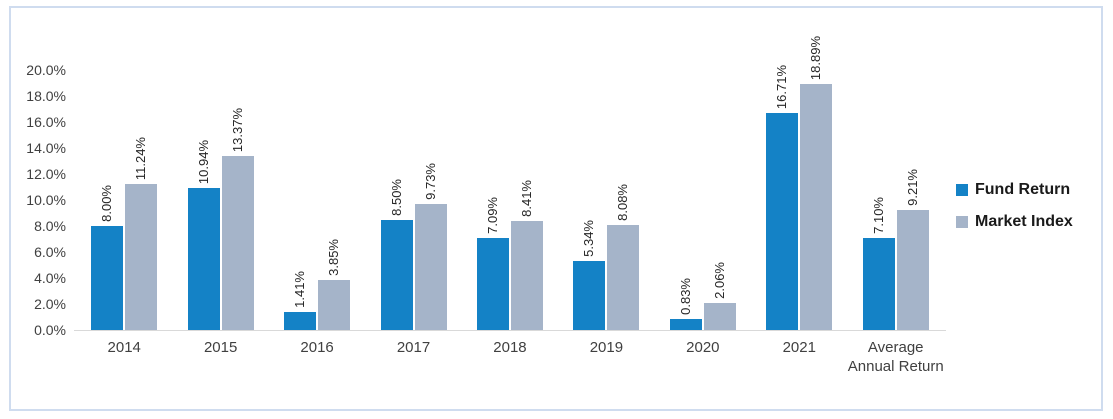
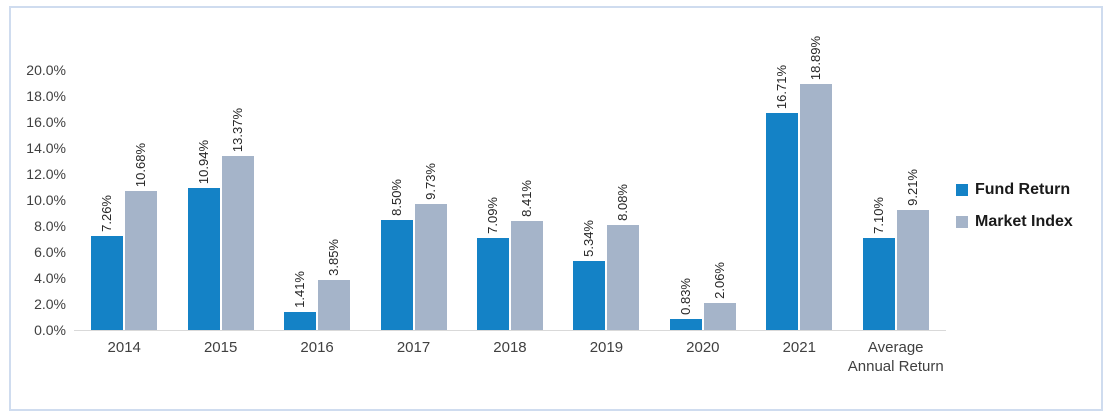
Fund Return/2014: 8.00% -> 7.26%
Market Index/2014: 11.24% -> 10.68%
